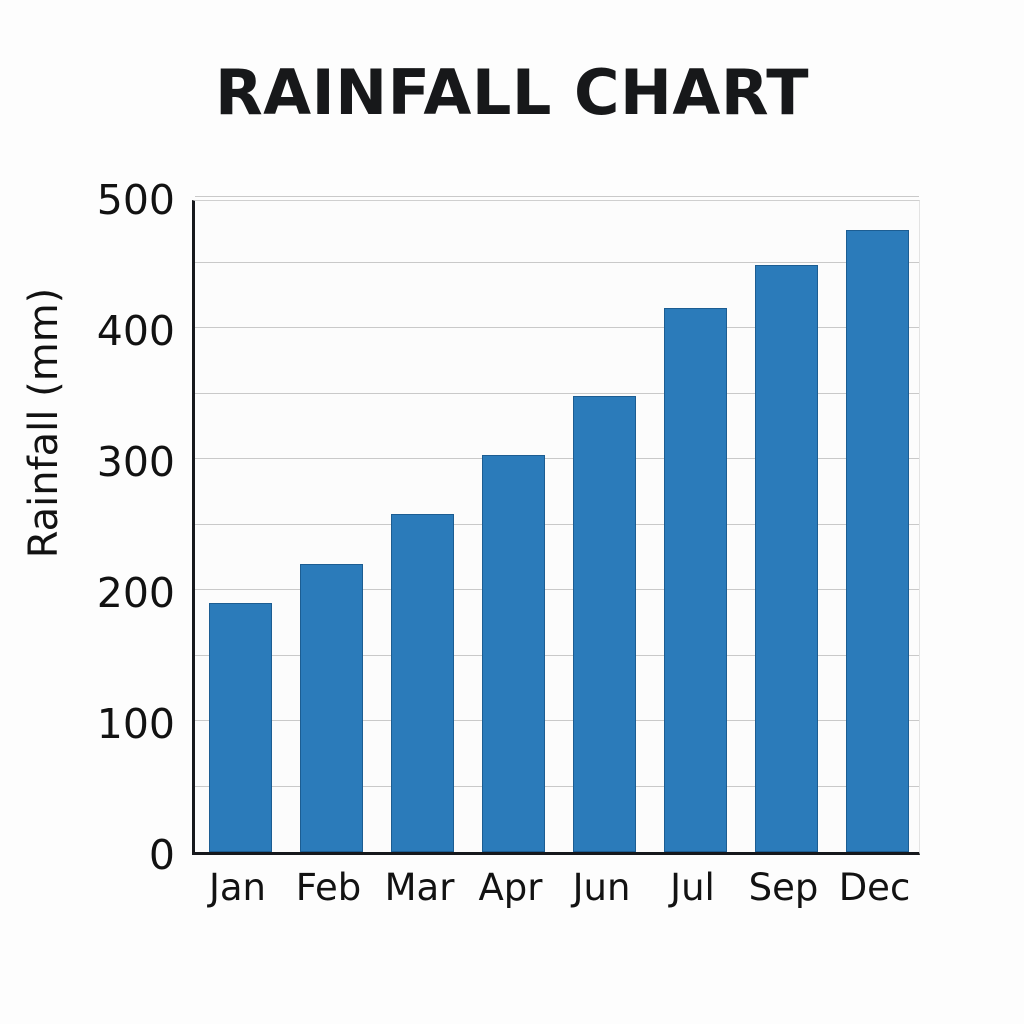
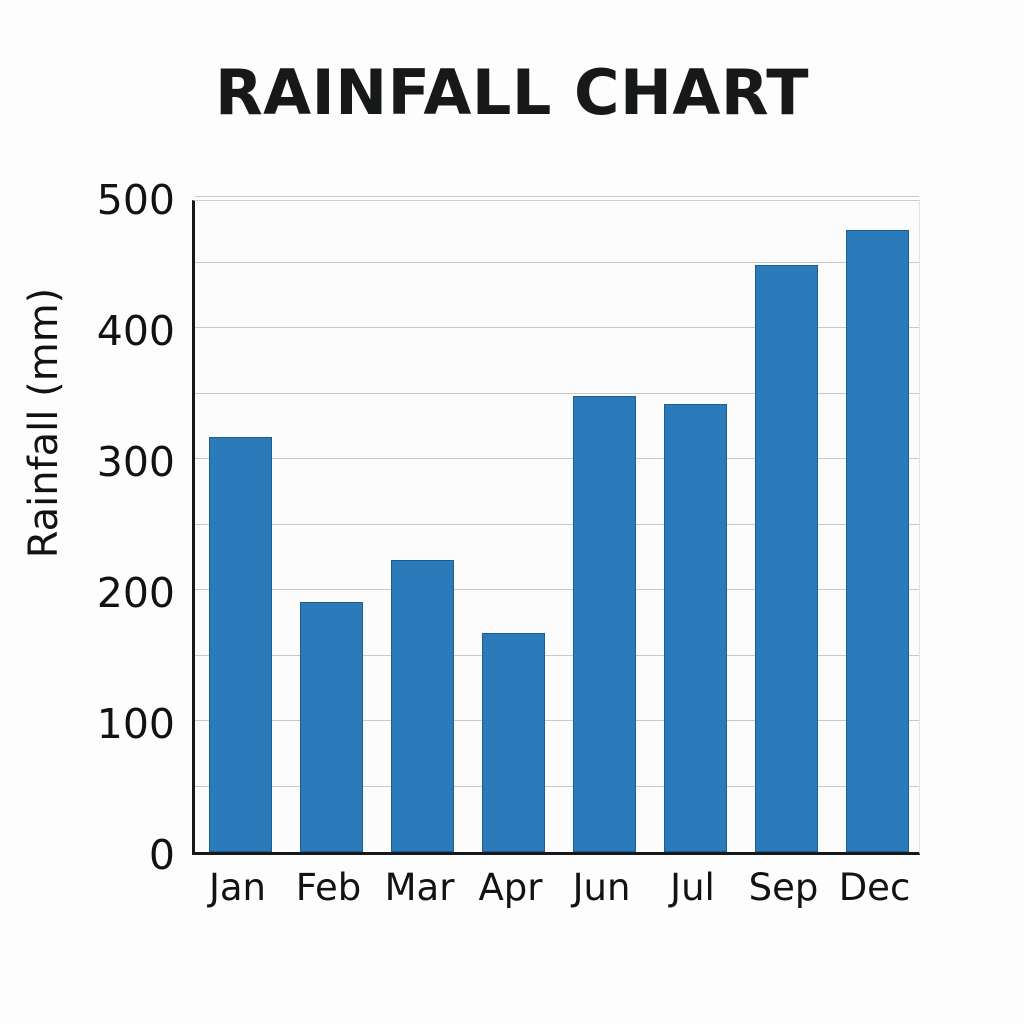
Jan: 190 -> 317
Feb: 220 -> 191
Mar: 258 -> 223
Apr: 303 -> 167
Jul: 415 -> 342
